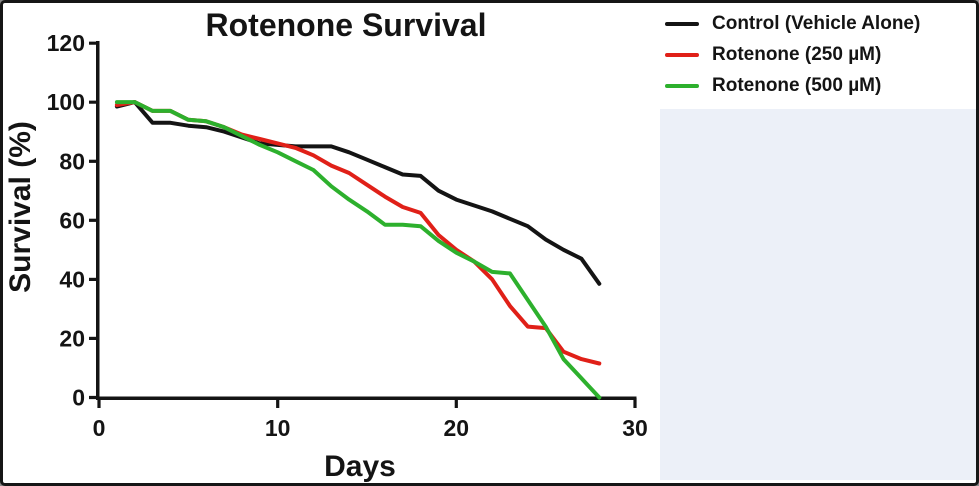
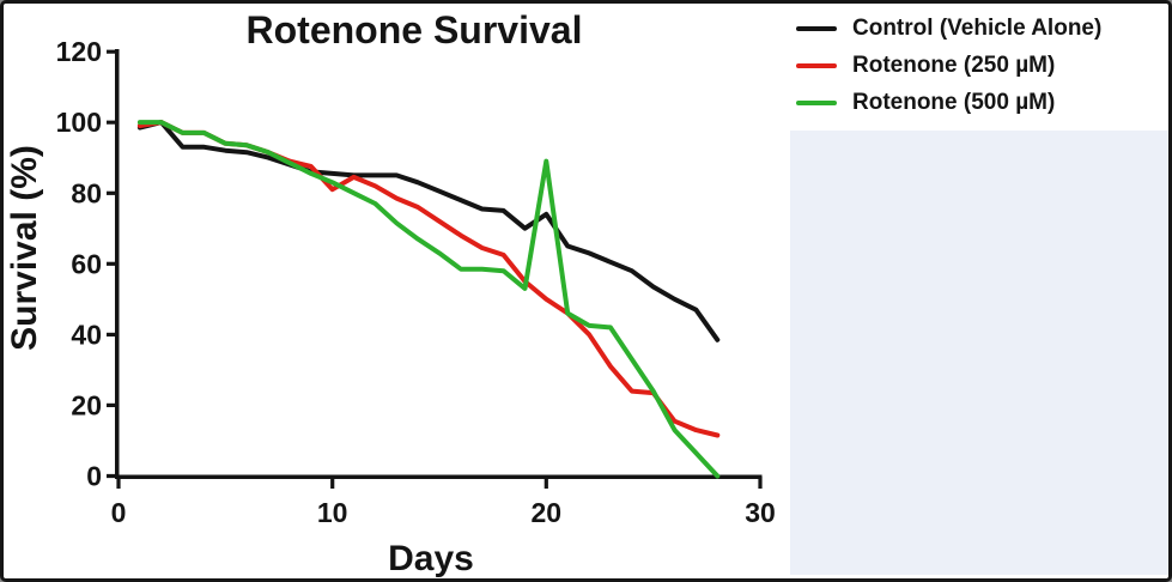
Rotenone (250 µM)/10: 86 -> 81
Control (Vehicle Alone)/20: 67 -> 74
Rotenone (500 µM)/20: 49 -> 89
